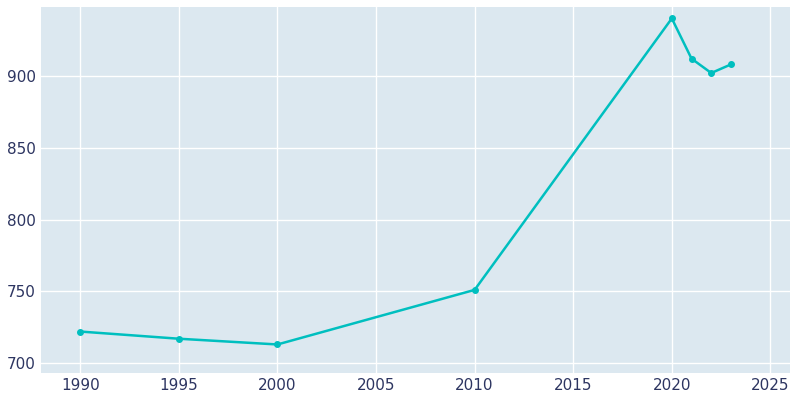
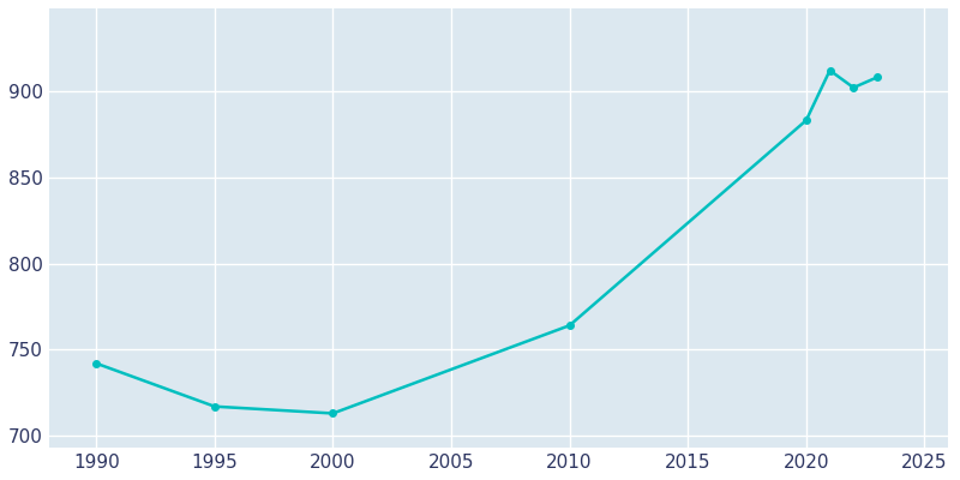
1990: 722 -> 742
2010: 751 -> 764
2020: 940 -> 883
